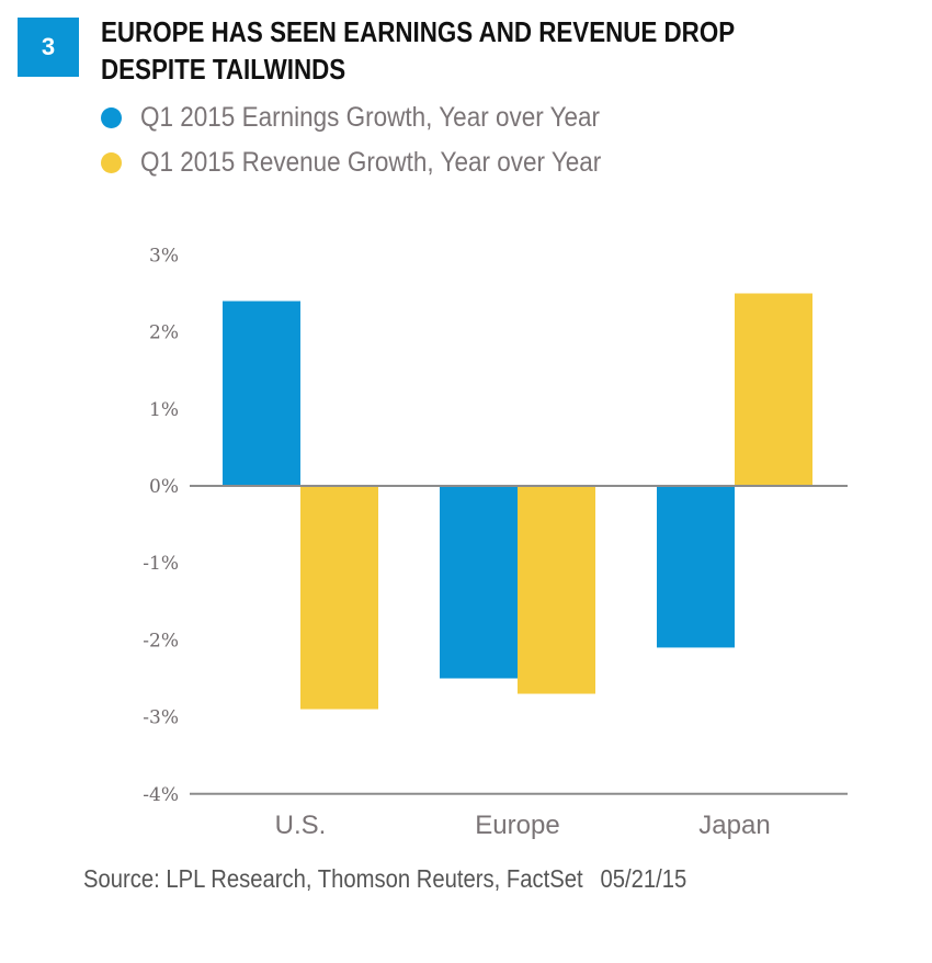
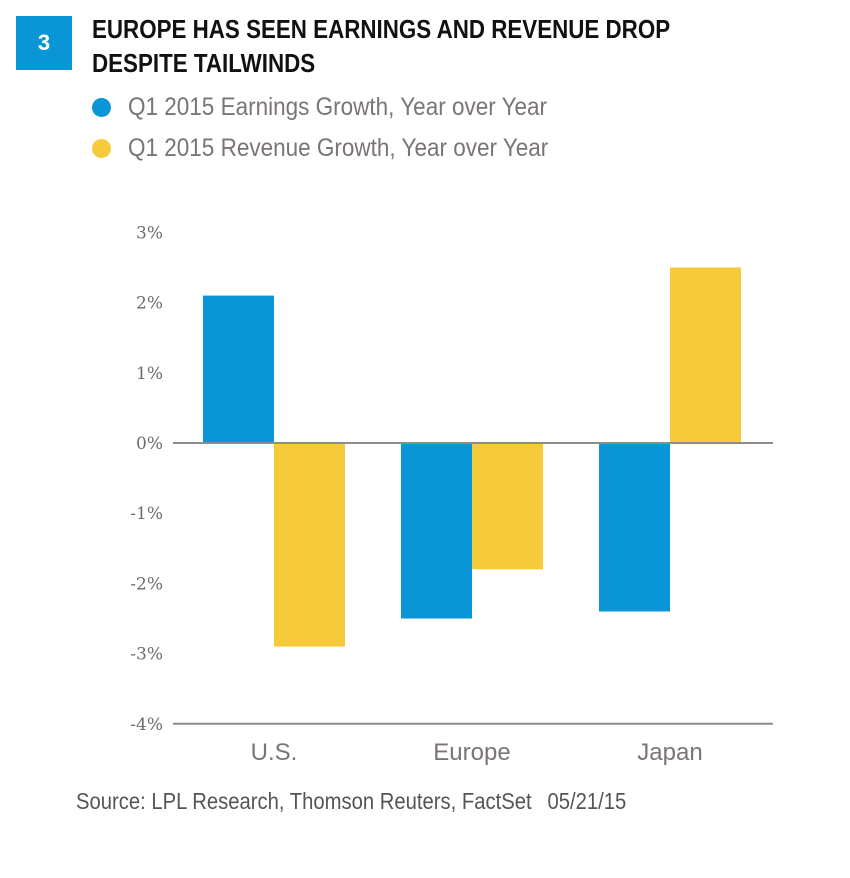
Q1 2015 Earnings Growth, Year over Year/U.S.: 2.4% -> 2.1%
Q1 2015 Revenue Growth, Year over Year/Europe: -2.7% -> -1.8%
Q1 2015 Earnings Growth, Year over Year/Japan: -2.1% -> -2.4%
